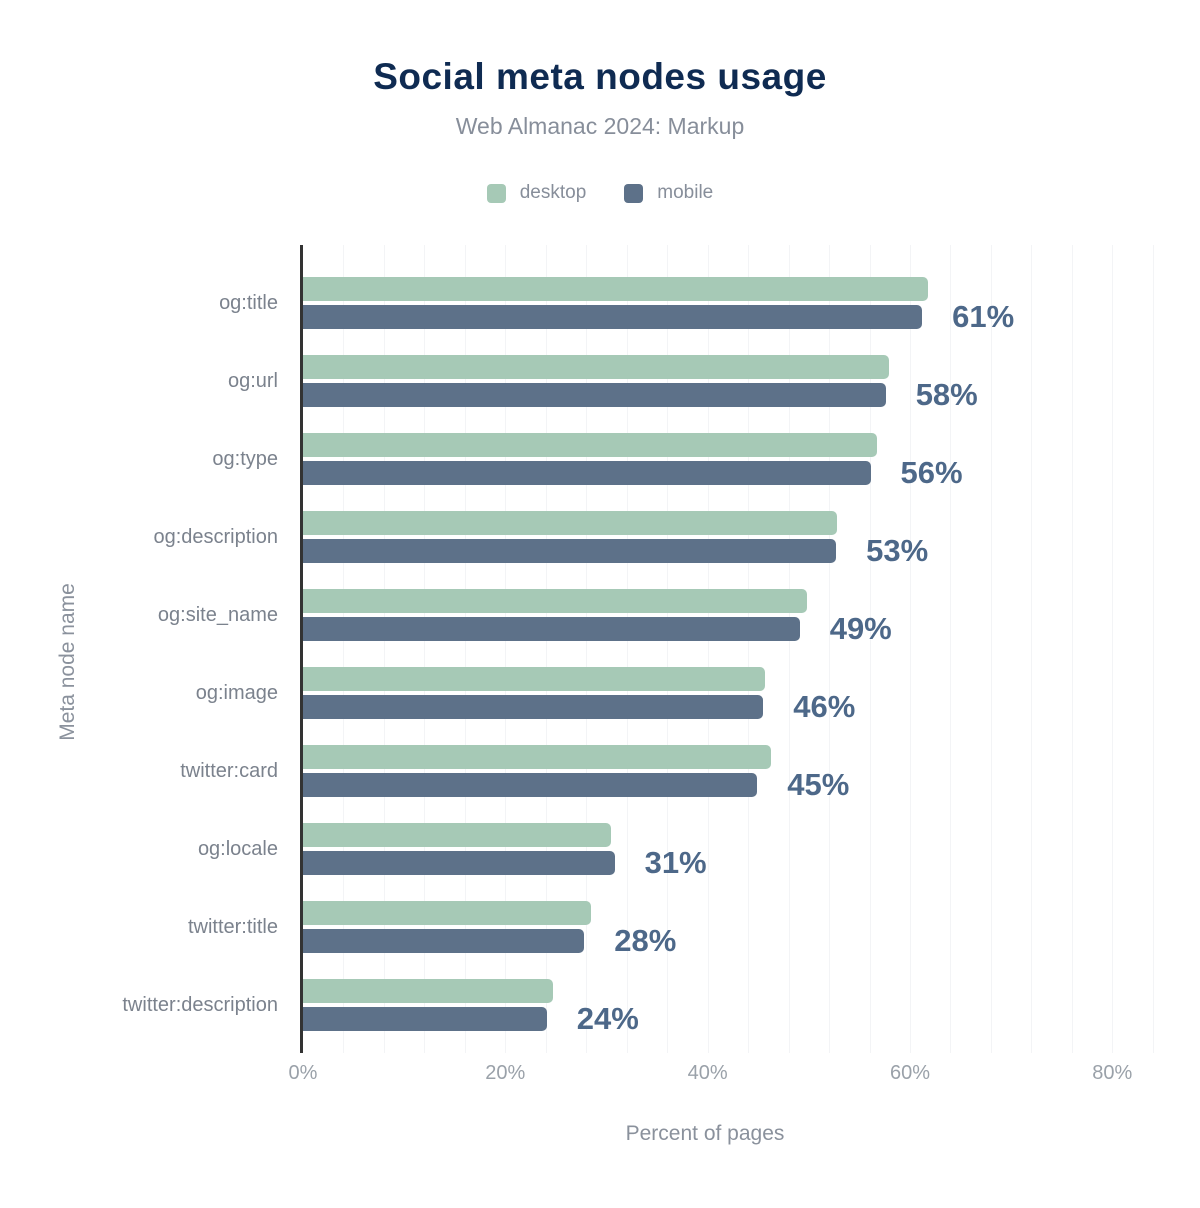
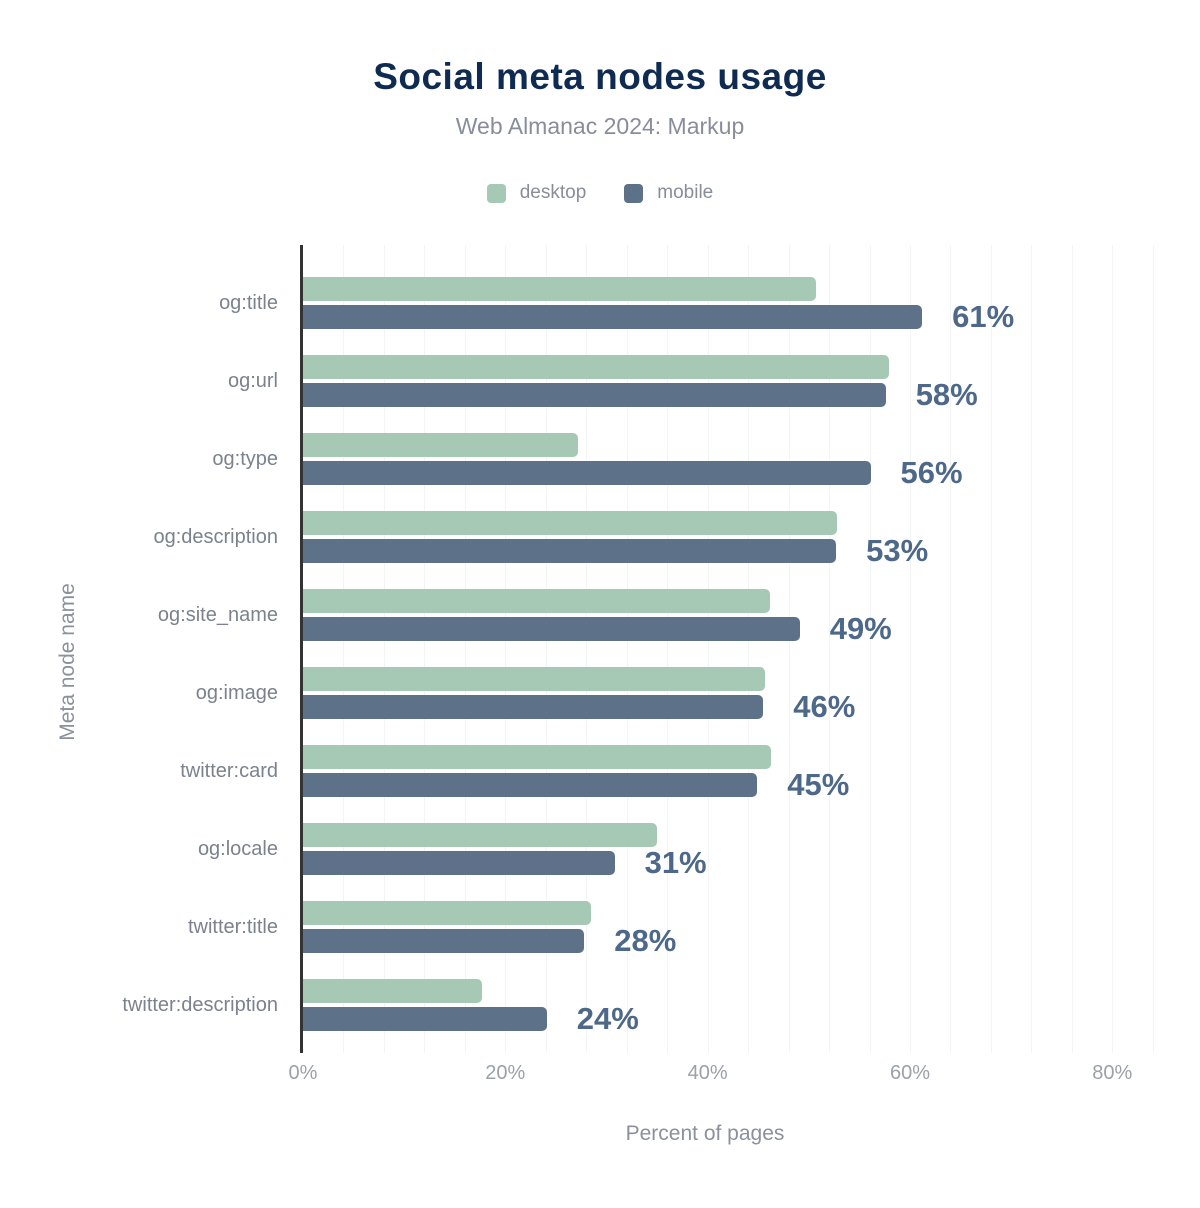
desktop/og:title: 61.8% -> 50.7%
desktop/og:type: 56.7% -> 27.2%
desktop/og:site_name: 49.8% -> 46.2%
desktop/og:locale: 30.4% -> 35.0%
desktop/twitter:description: 24.7% -> 17.7%
